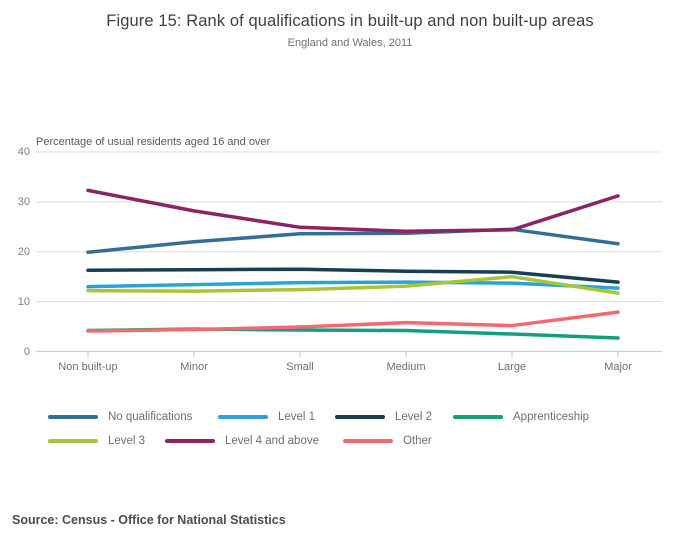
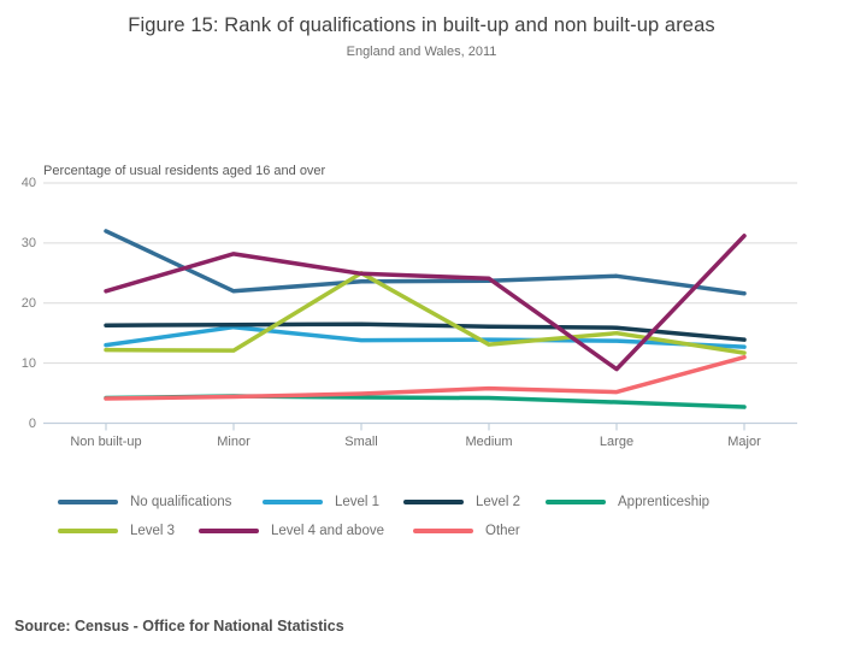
No qualifications/Non built-up: 20 -> 32
Level 4 and above/Non built-up: 32 -> 22
Level 1/Minor: 13 -> 16
Level 3/Small: 12 -> 25
Level 4 and above/Large: 24 -> 9
Other/Major: 8 -> 11
